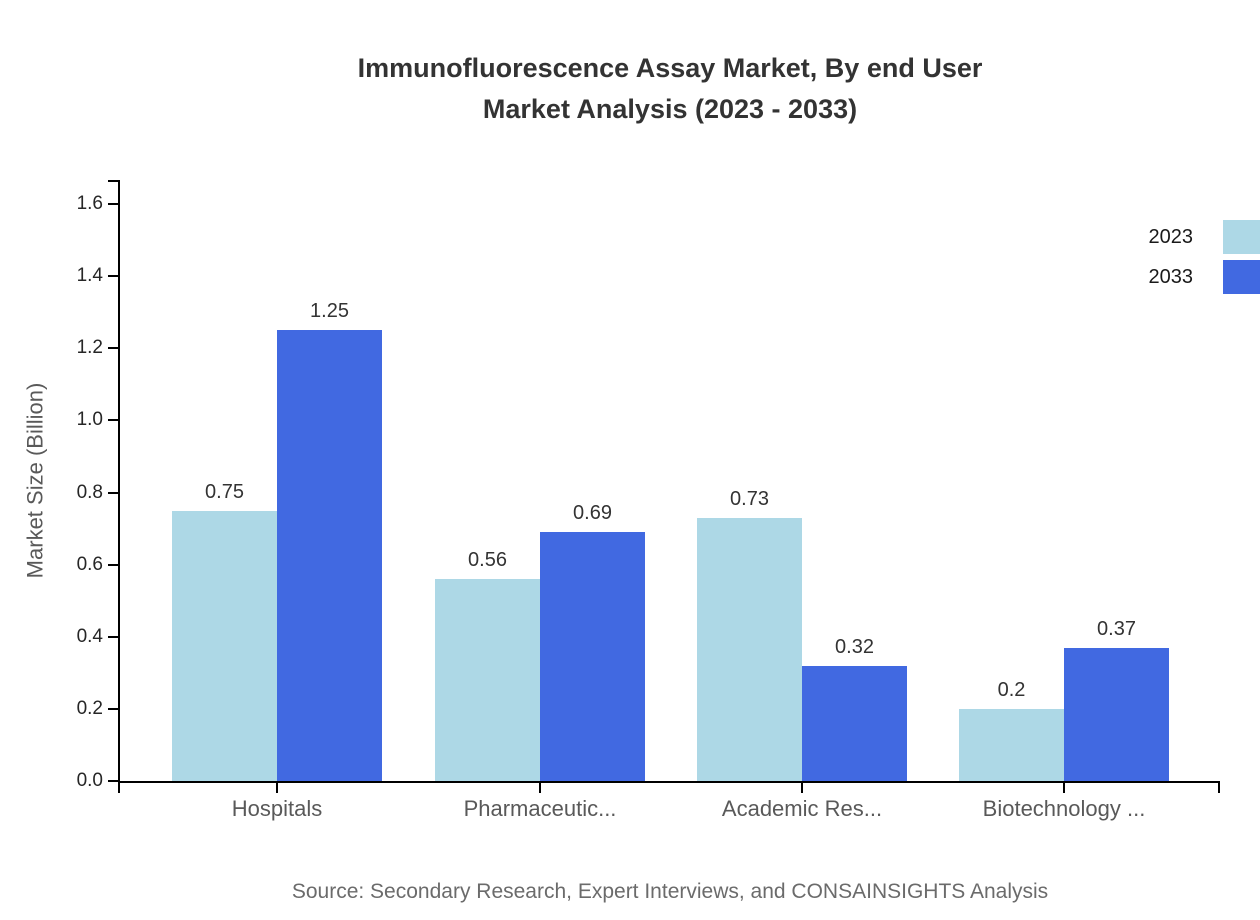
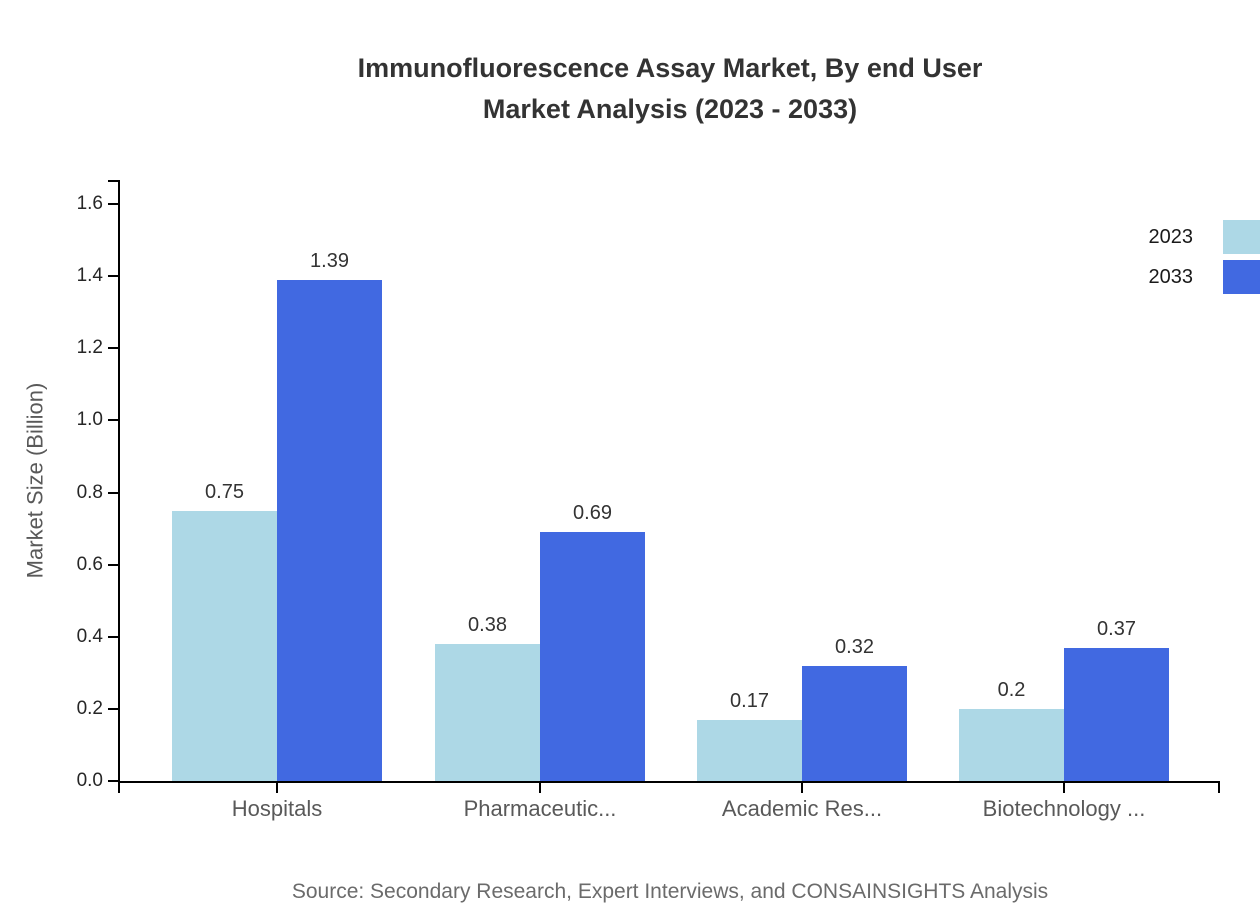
2033/Hospitals: 1.25 -> 1.39
2023/Pharmaceutic...: 0.56 -> 0.38
2023/Academic Res...: 0.73 -> 0.17
